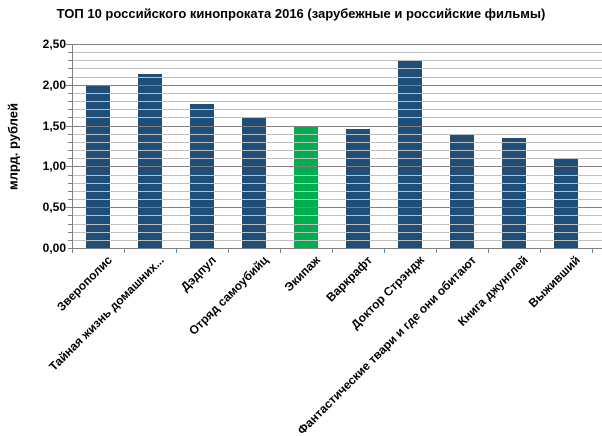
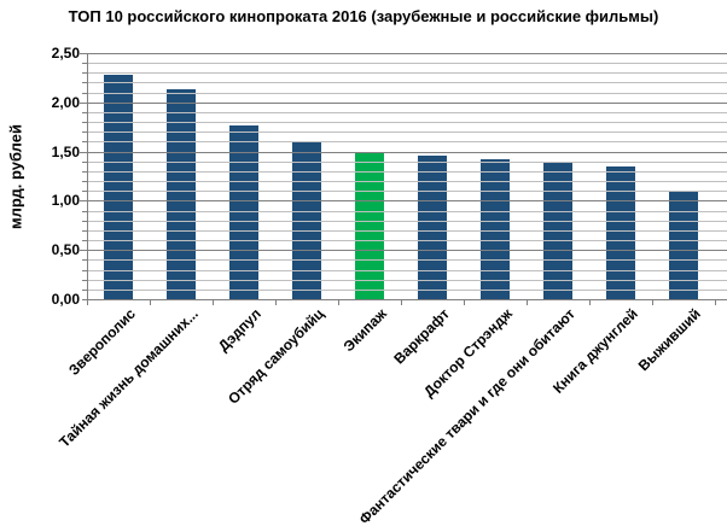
Зверополис: 2,0 -> 2,3
Доктор Стрэндж: 2,3 -> 1,4
